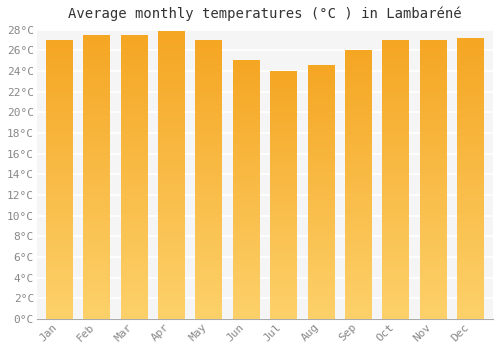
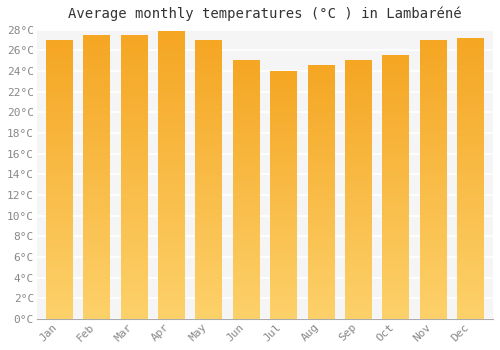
Sep: 26.0°C -> 25.0°C
Oct: 27.0°C -> 25.5°C
